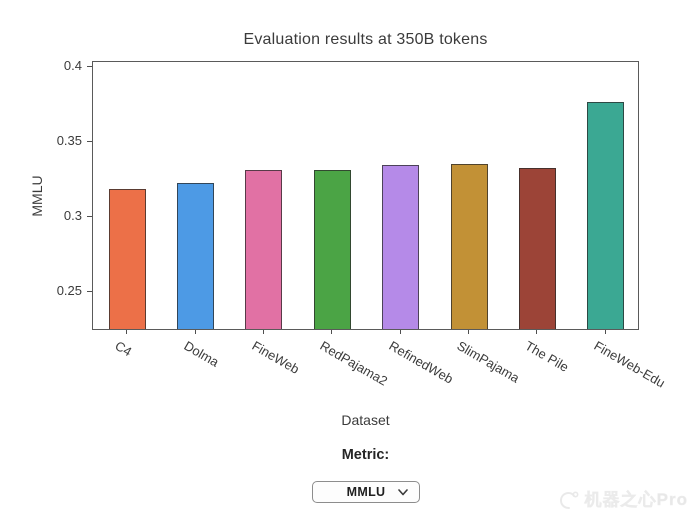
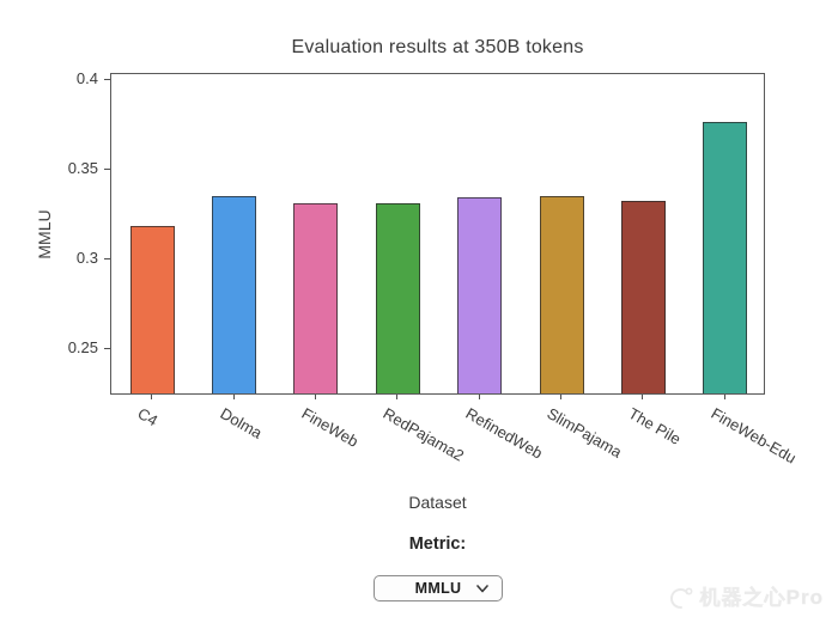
Dolma: 0.321 -> 0.334
